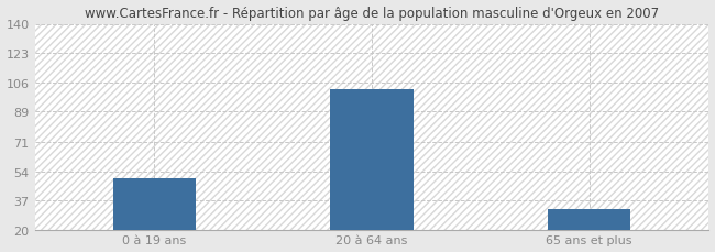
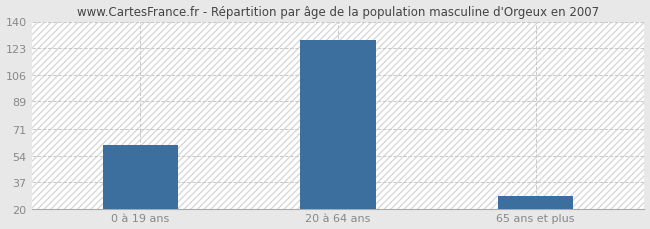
0 à 19 ans: 50 -> 61
20 à 64 ans: 102 -> 128
65 ans et plus: 32 -> 28
